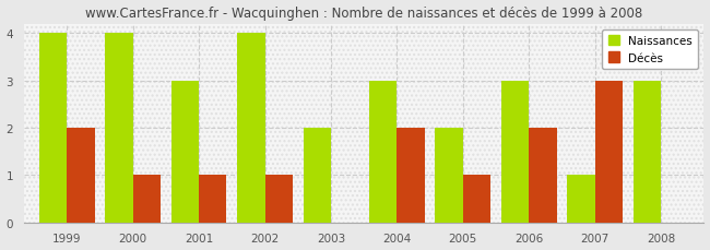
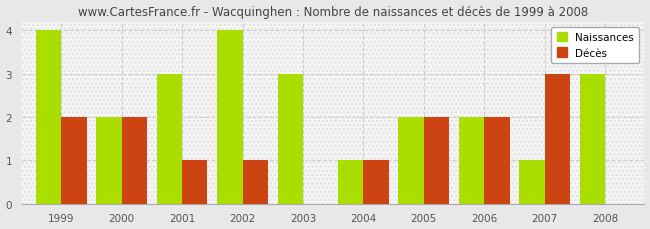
Naissances/2000: 4 -> 2
Décès/2000: 1 -> 2
Naissances/2003: 2 -> 3
Naissances/2004: 3 -> 1
Décès/2004: 2 -> 1
Décès/2005: 1 -> 2
Naissances/2006: 3 -> 2
